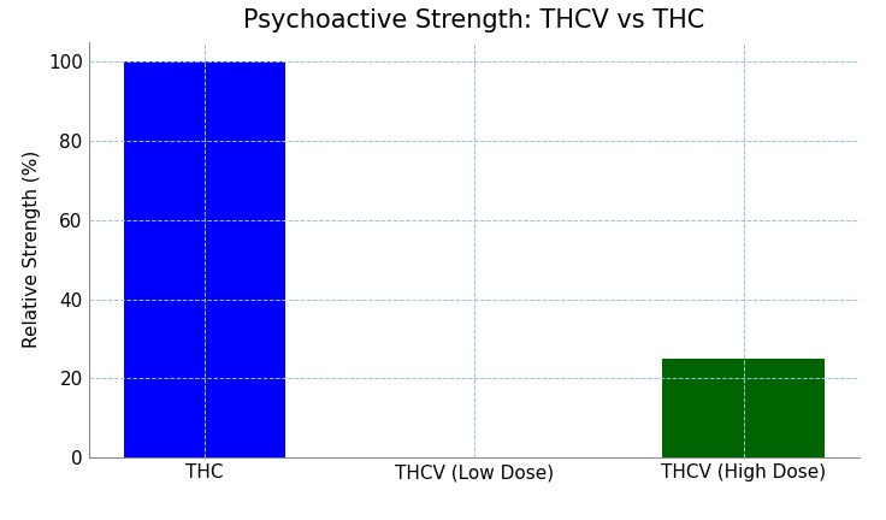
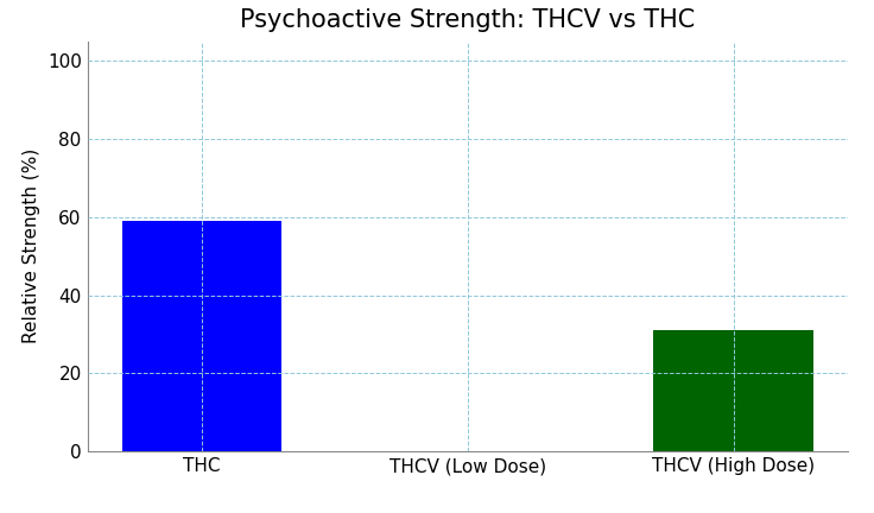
THC: 100 -> 59
THCV (High Dose): 25 -> 31
